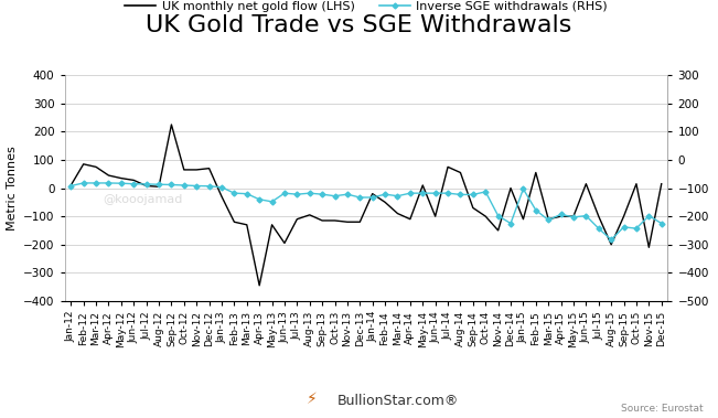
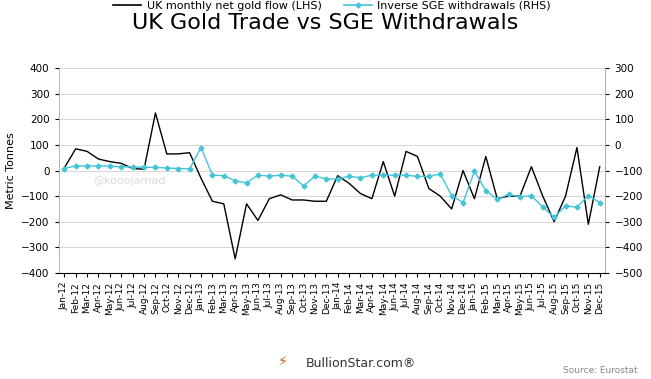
Inverse SGE withdrawals (RHS)/Jan-13: -97 -> -10
Inverse SGE withdrawals (RHS)/Oct-13: -128 -> -160
UK monthly net gold flow (LHS)/May-14: 10 -> 35
UK monthly net gold flow (LHS)/Oct-15: 15 -> 90
